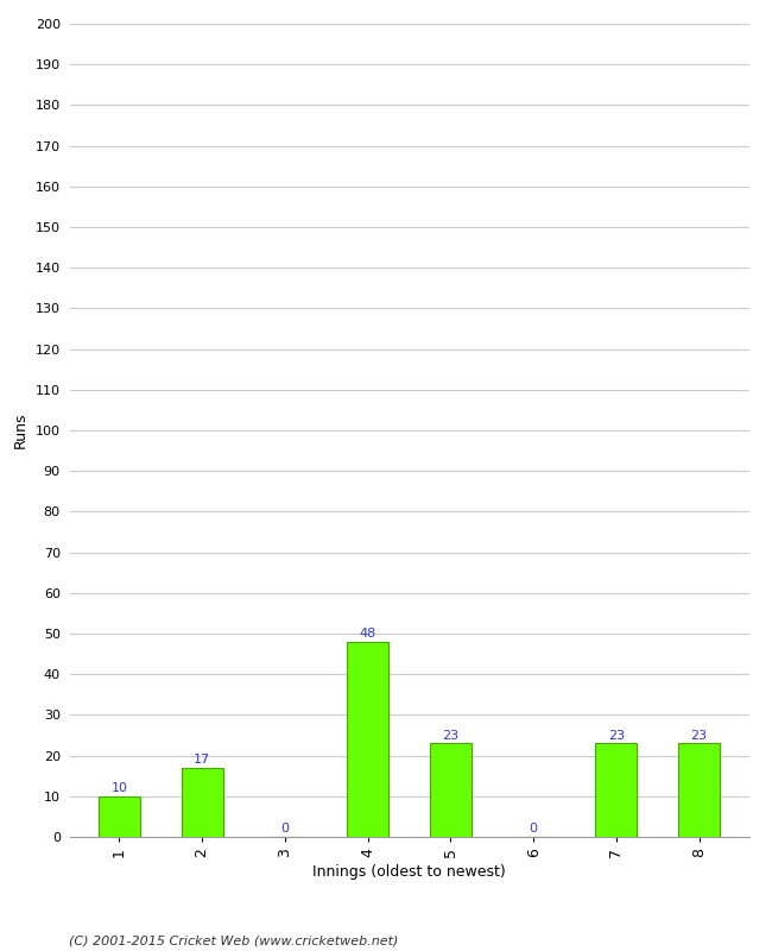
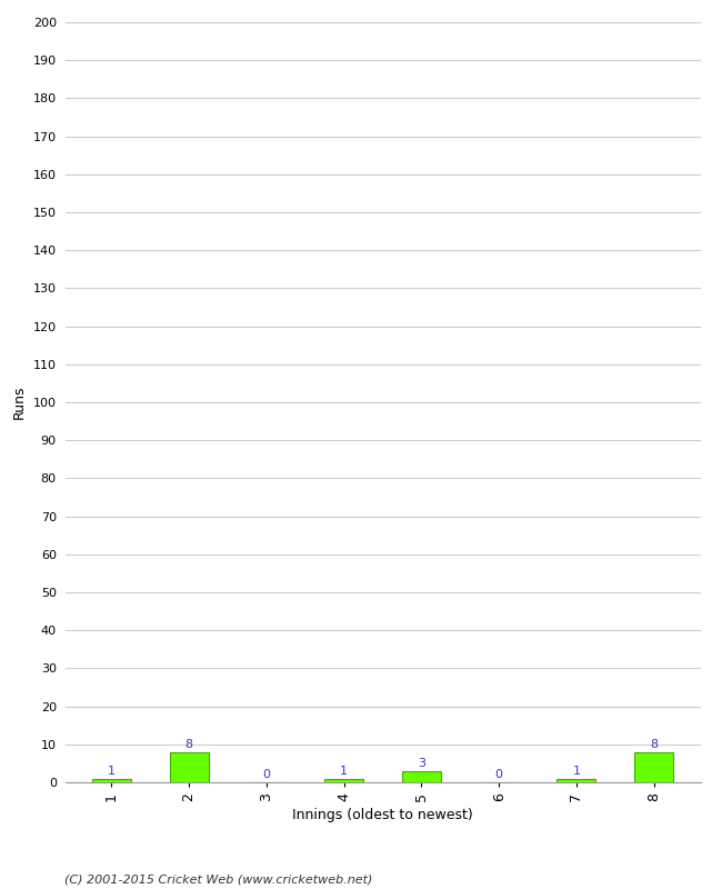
1: 10 -> 1
2: 17 -> 8
4: 48 -> 1
5: 23 -> 3
7: 23 -> 1
8: 23 -> 8
